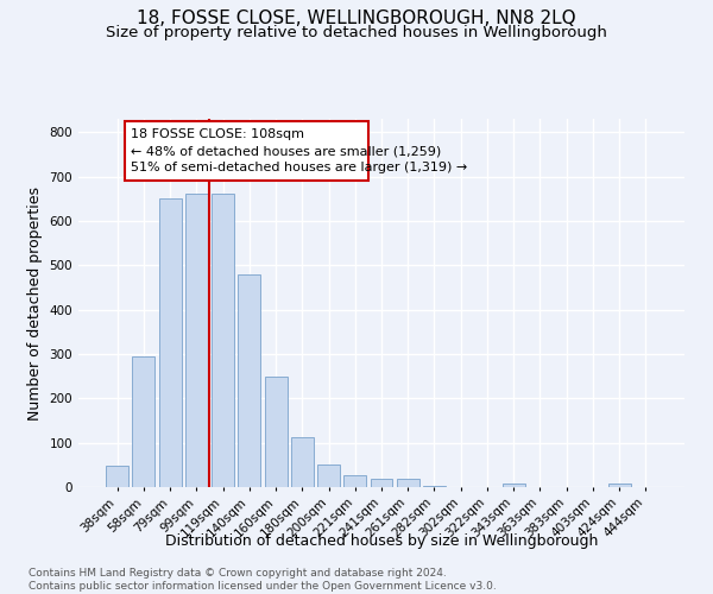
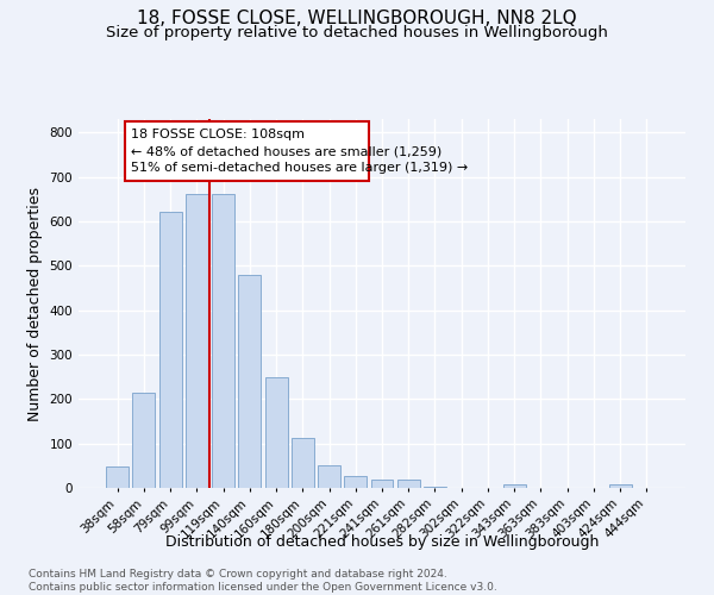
58sqm: 295 -> 215
79sqm: 650 -> 620
